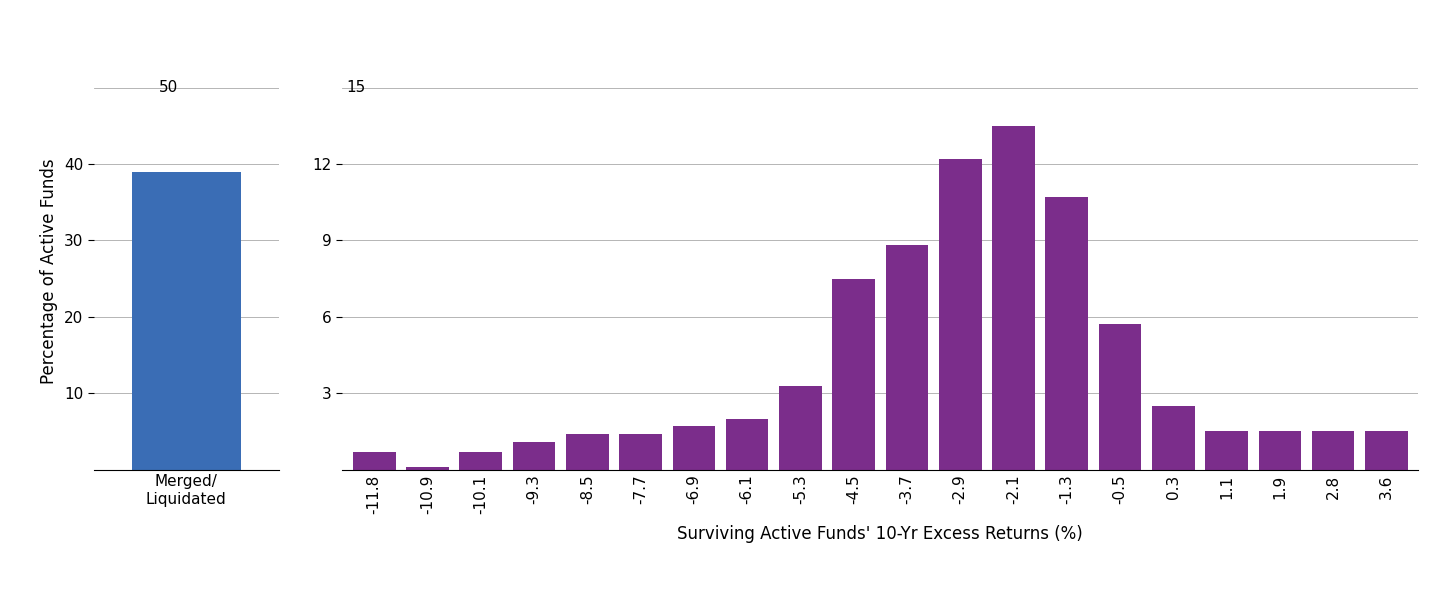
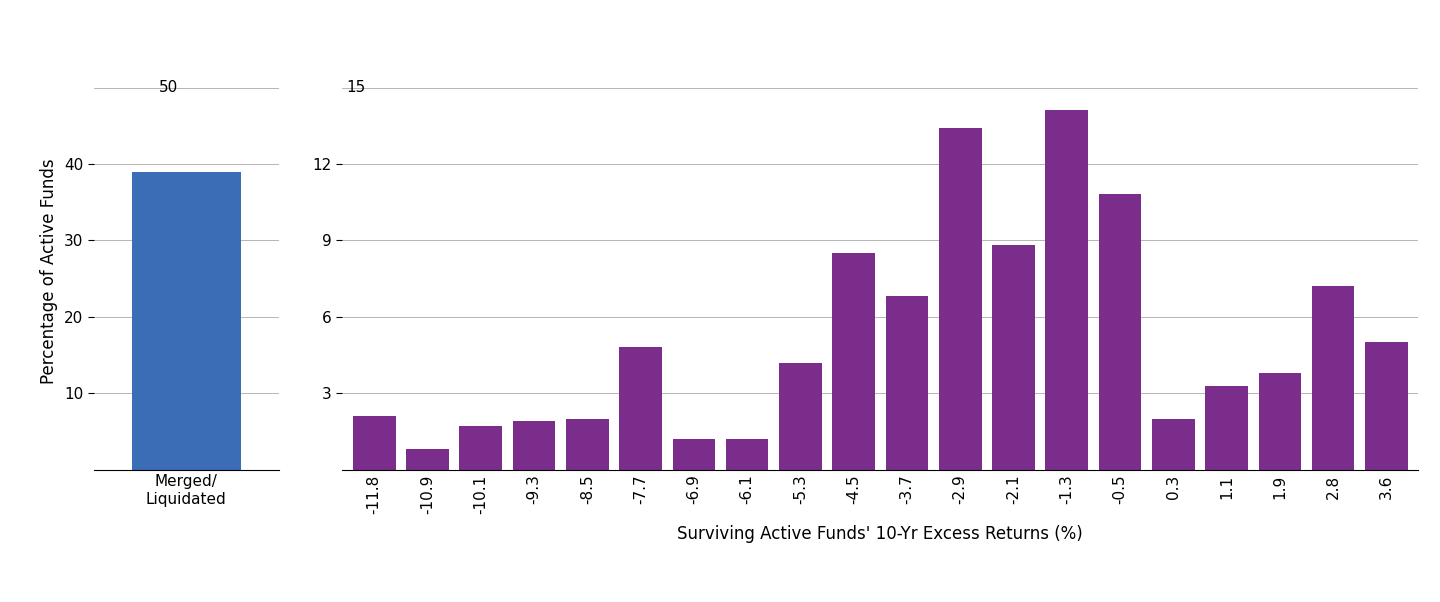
-11.8: 0.7 -> 2.1
-10.9: 0.1 -> 0.8
-10.1: 0.7 -> 1.7
-9.3: 1.1 -> 1.9
-8.5: 1.4 -> 2.0
-7.7: 1.4 -> 4.8
-6.9: 1.7 -> 1.2
-6.1: 2.0 -> 1.2
-5.3: 3.3 -> 4.2
-4.5: 7.5 -> 8.5
-3.7: 8.8 -> 6.8
-2.9: 12.2 -> 13.4
-2.1: 13.5 -> 8.8
-1.3: 10.7 -> 14.1
-0.5: 5.7 -> 10.8
0.3: 2.5 -> 2.0
1.1: 1.5 -> 3.3
1.9: 1.5 -> 3.8
2.8: 1.5 -> 7.2
3.6: 1.5 -> 5.0
